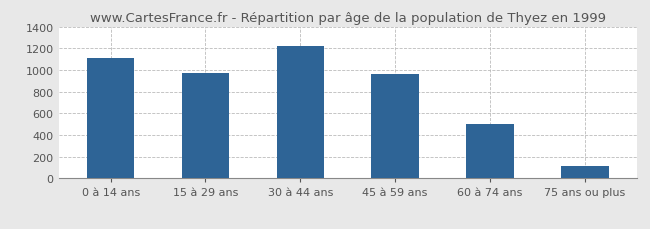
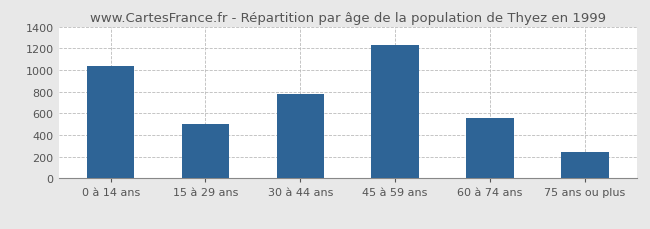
0 à 14 ans: 1110 -> 1040
15 à 29 ans: 980 -> 500
30 à 44 ans: 1220 -> 780
45 à 59 ans: 960 -> 1230
60 à 74 ans: 500 -> 560
75 ans ou plus: 110 -> 240
